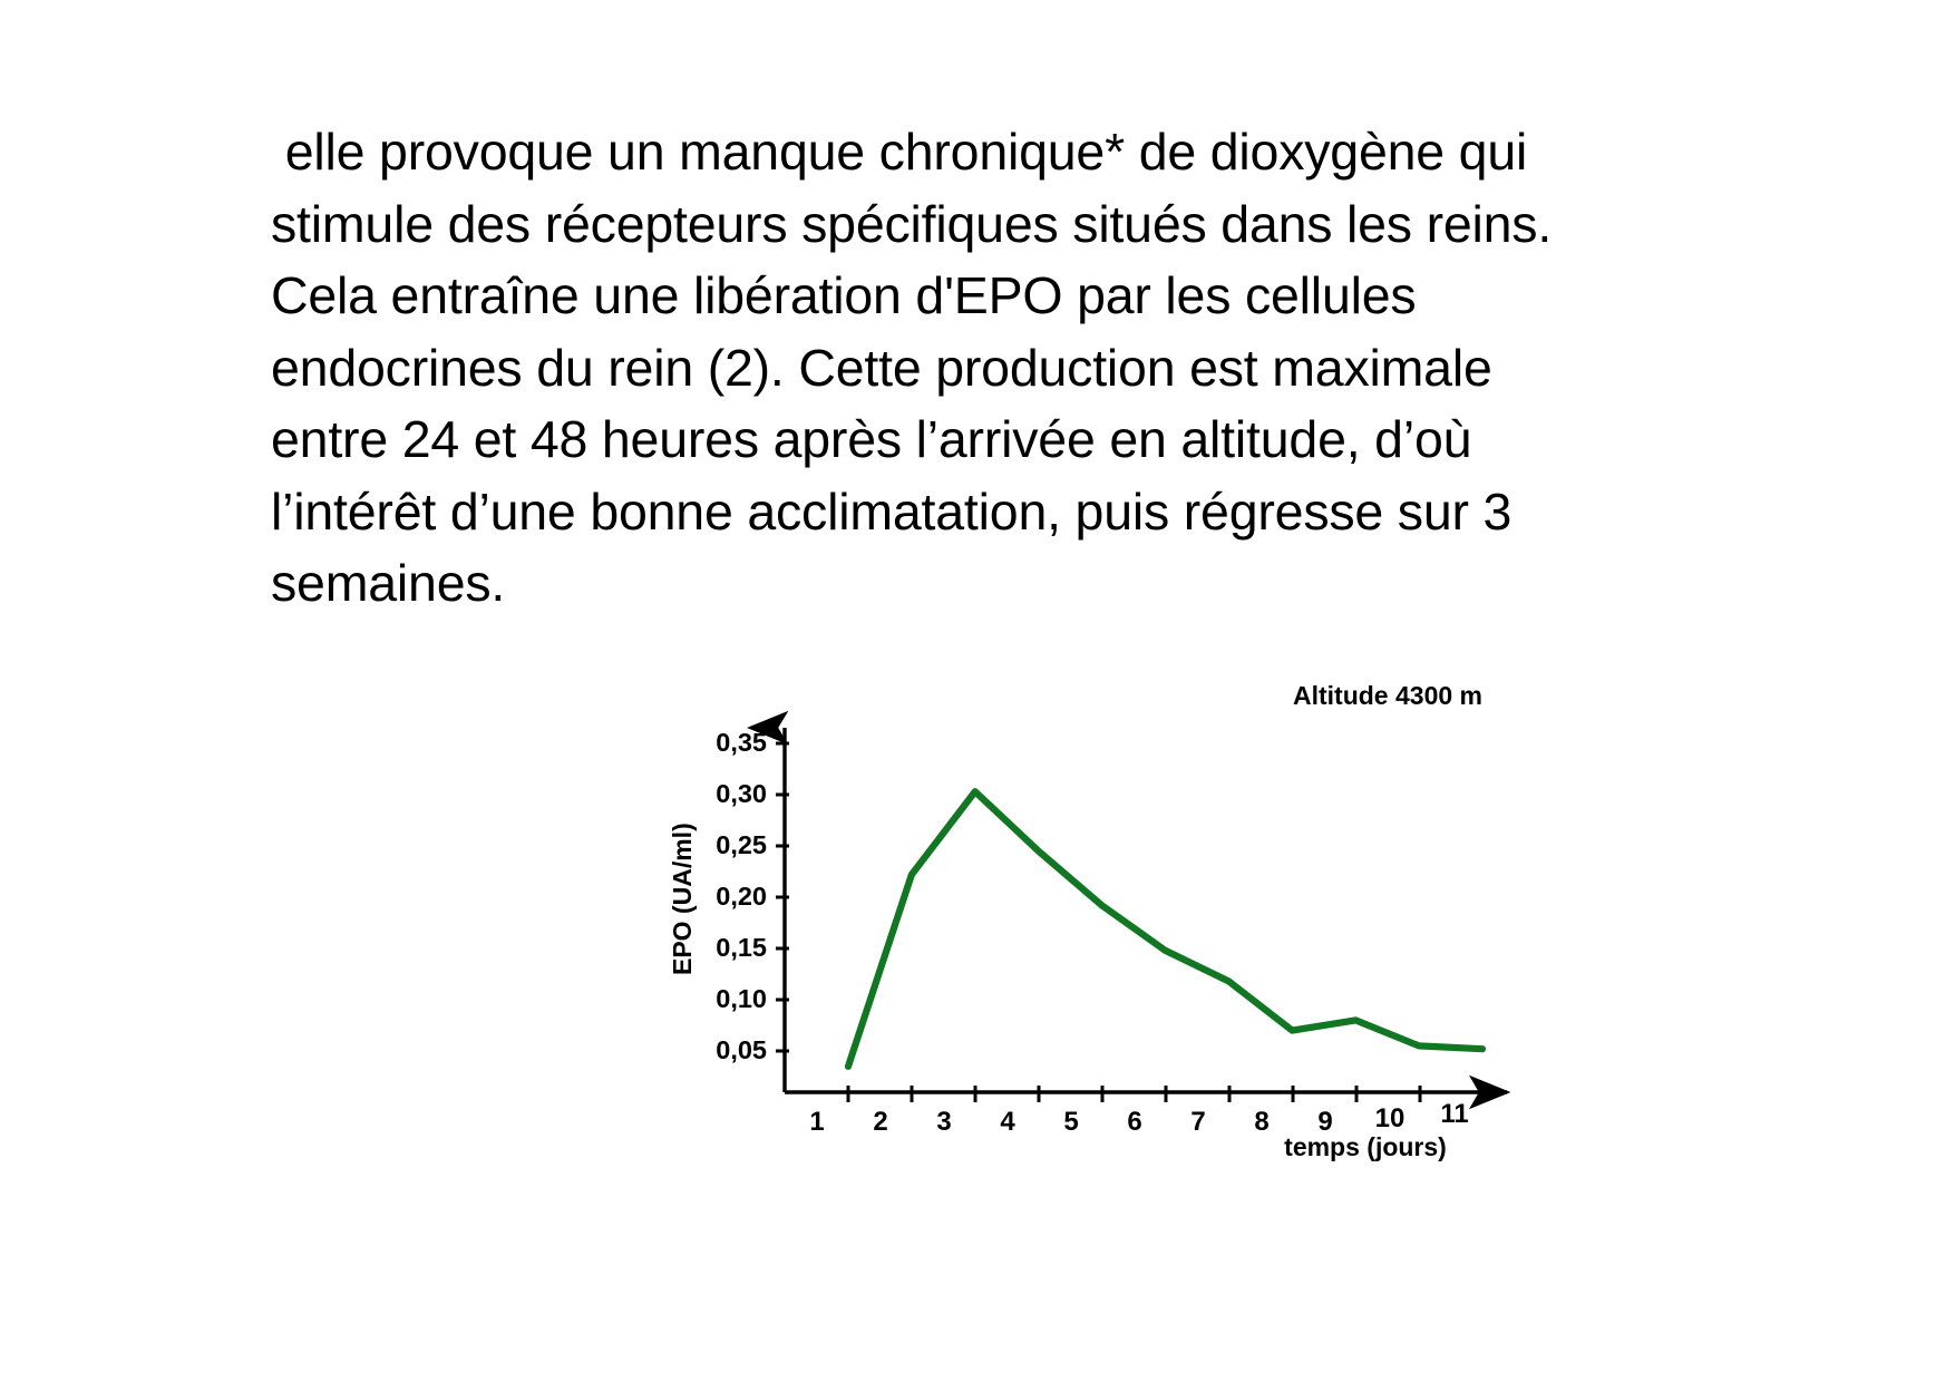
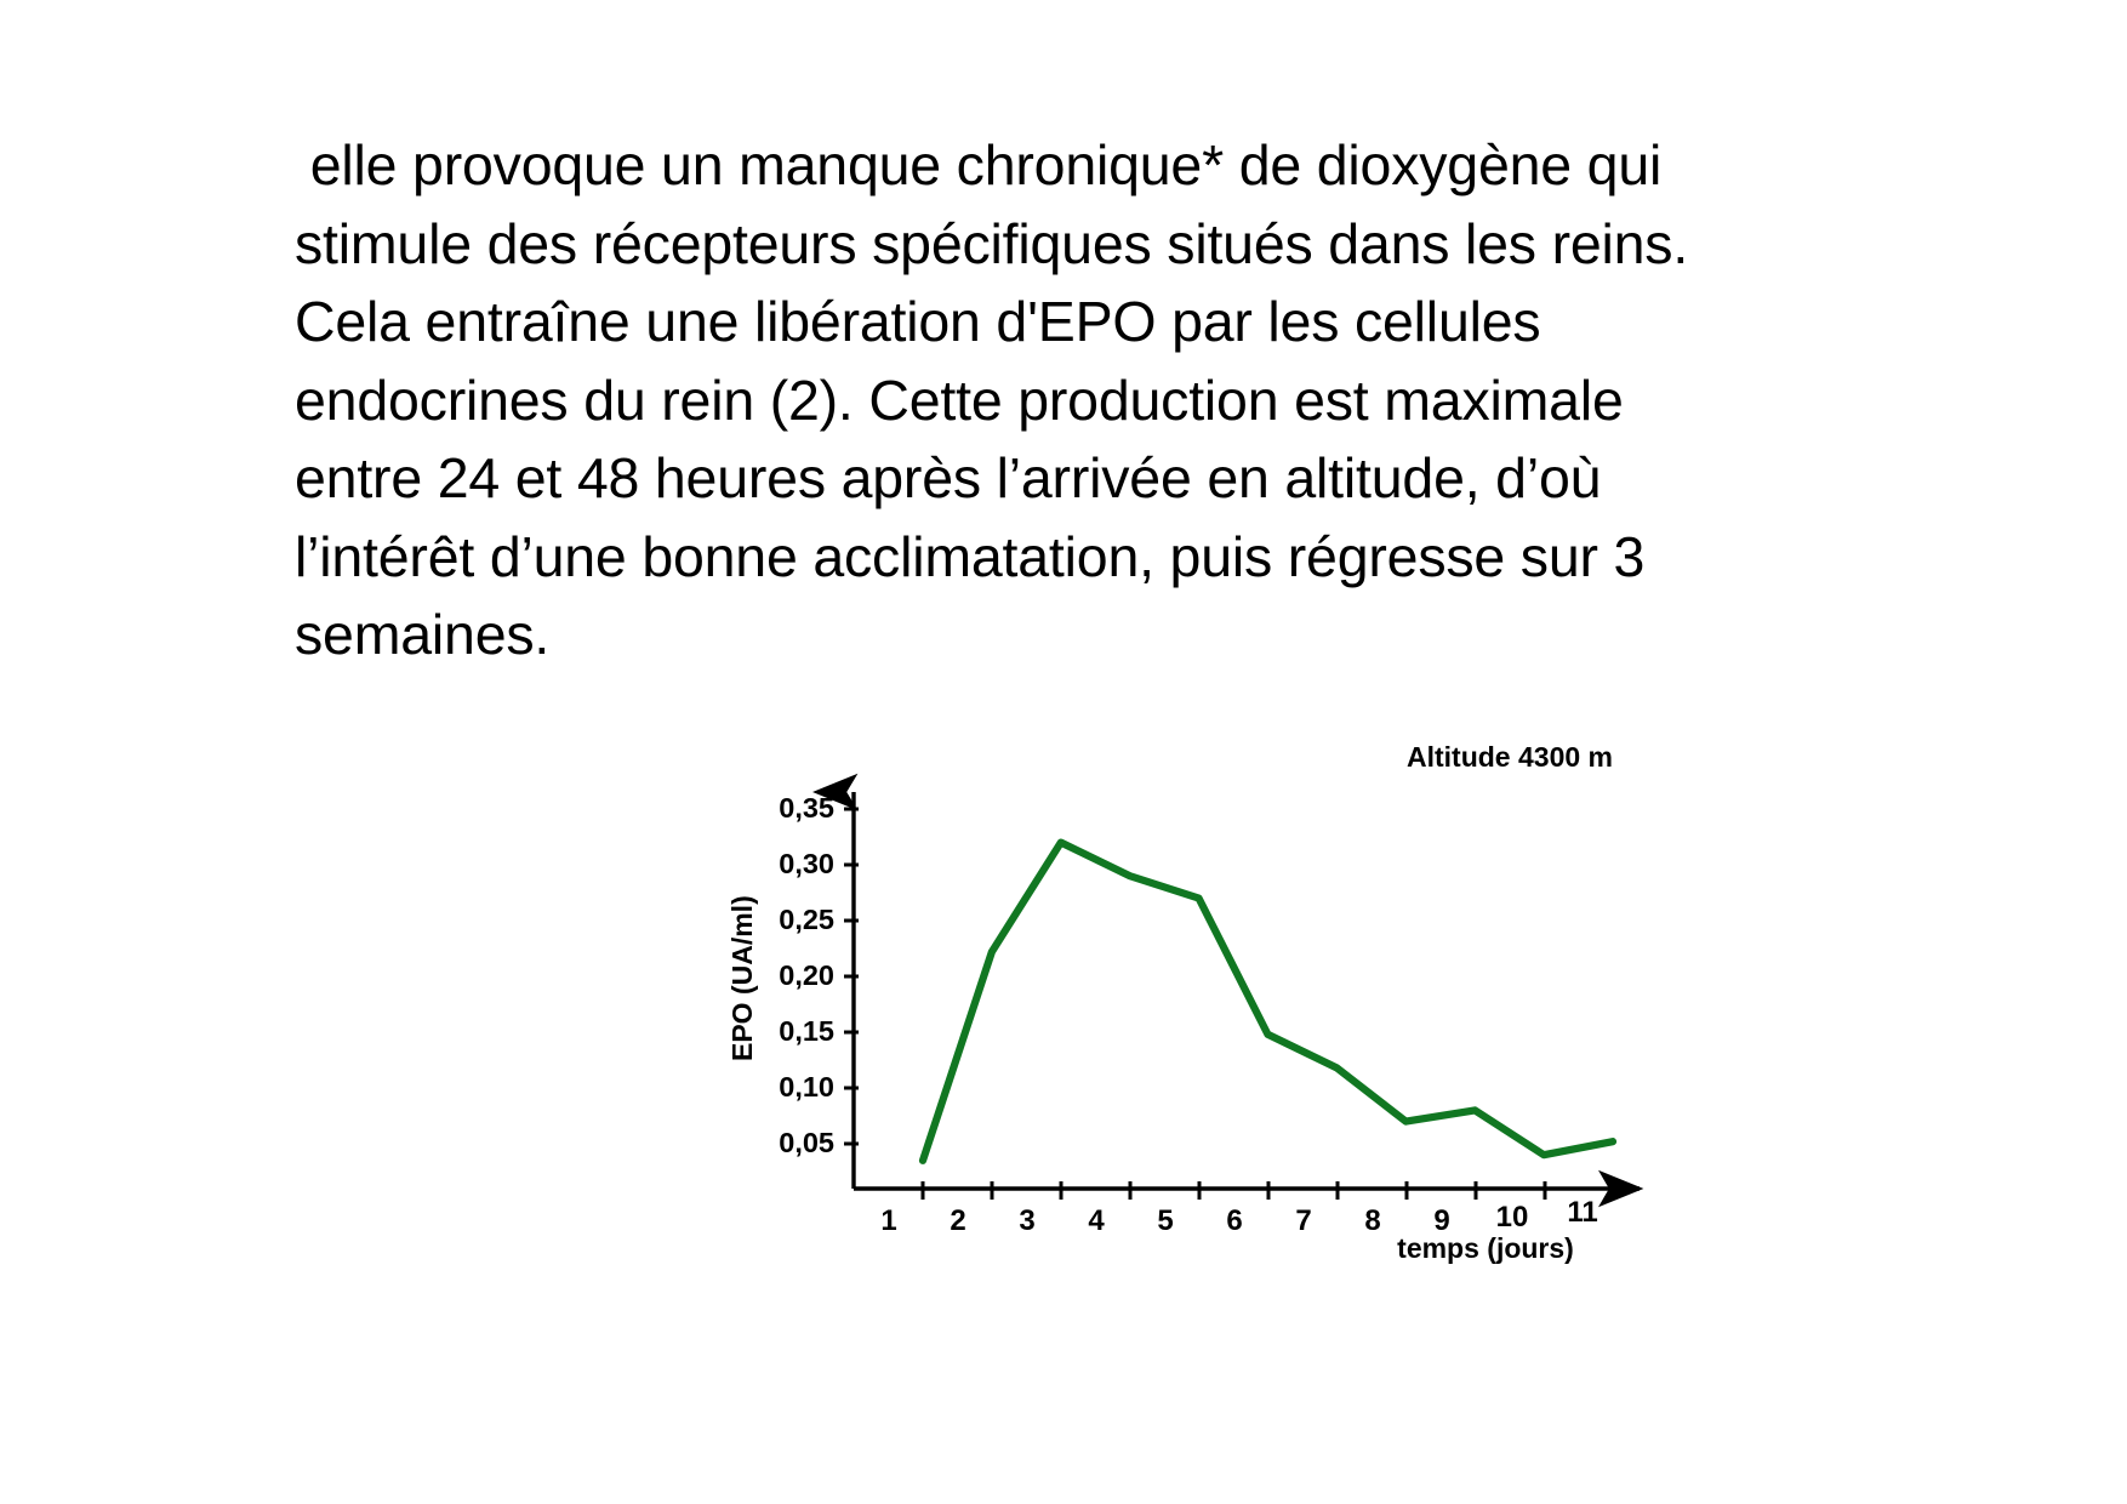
3: 0,30 -> 0,32
4: 0,24 -> 0,29
5: 0,19 -> 0,27
10: 0,06 -> 0,04
